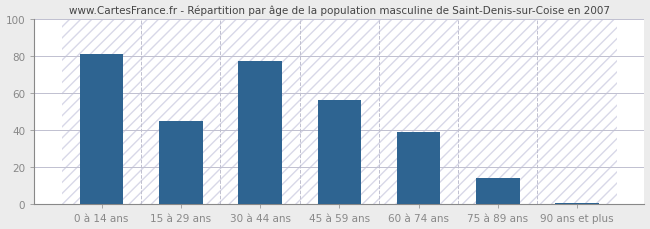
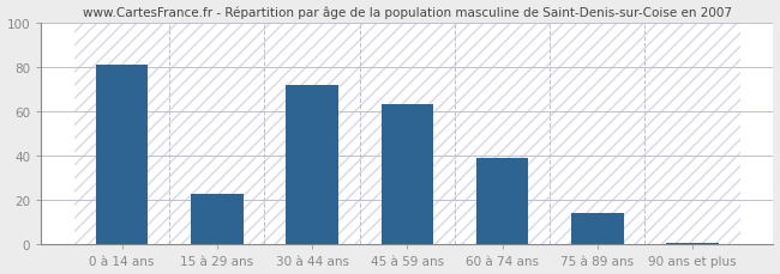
15 à 29 ans: 45 -> 23
30 à 44 ans: 77 -> 72
45 à 59 ans: 56 -> 63
